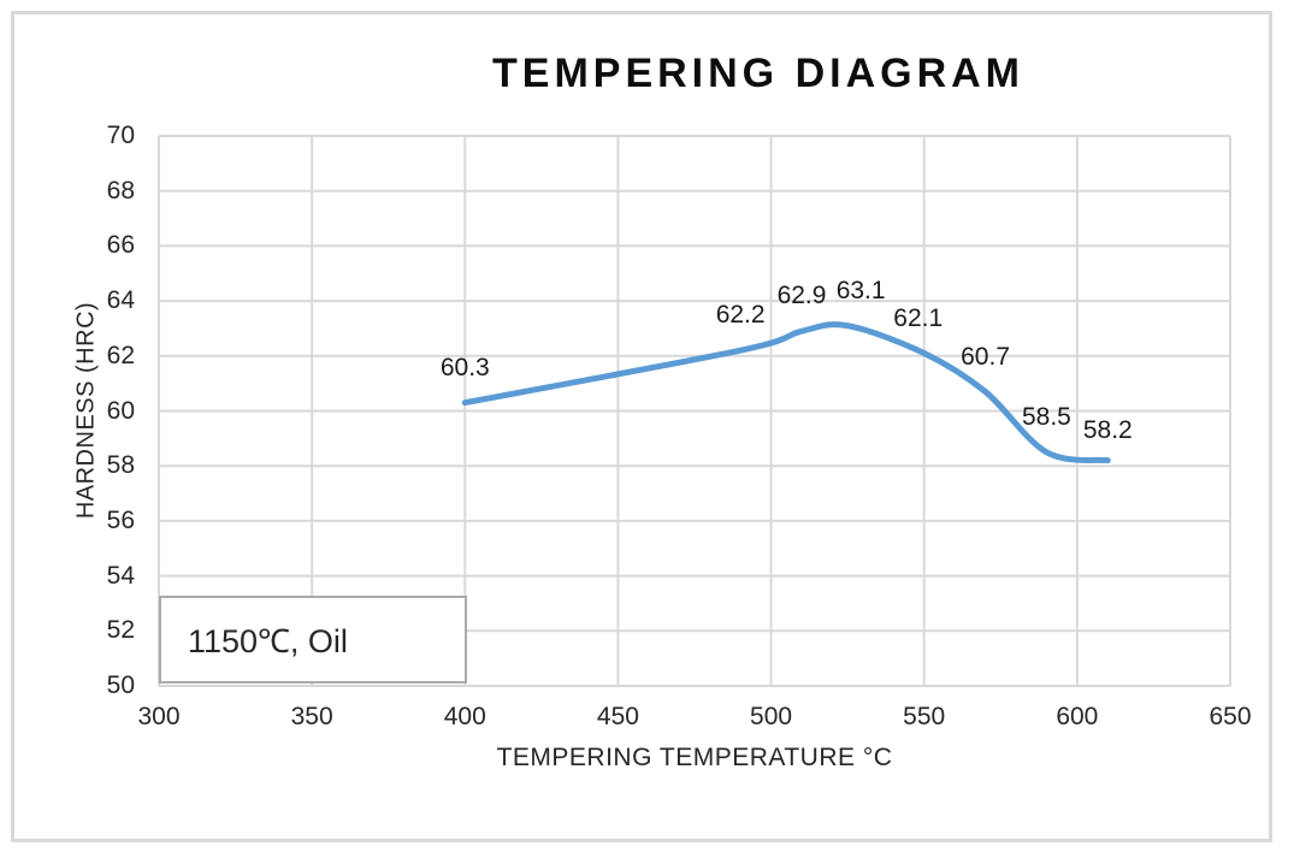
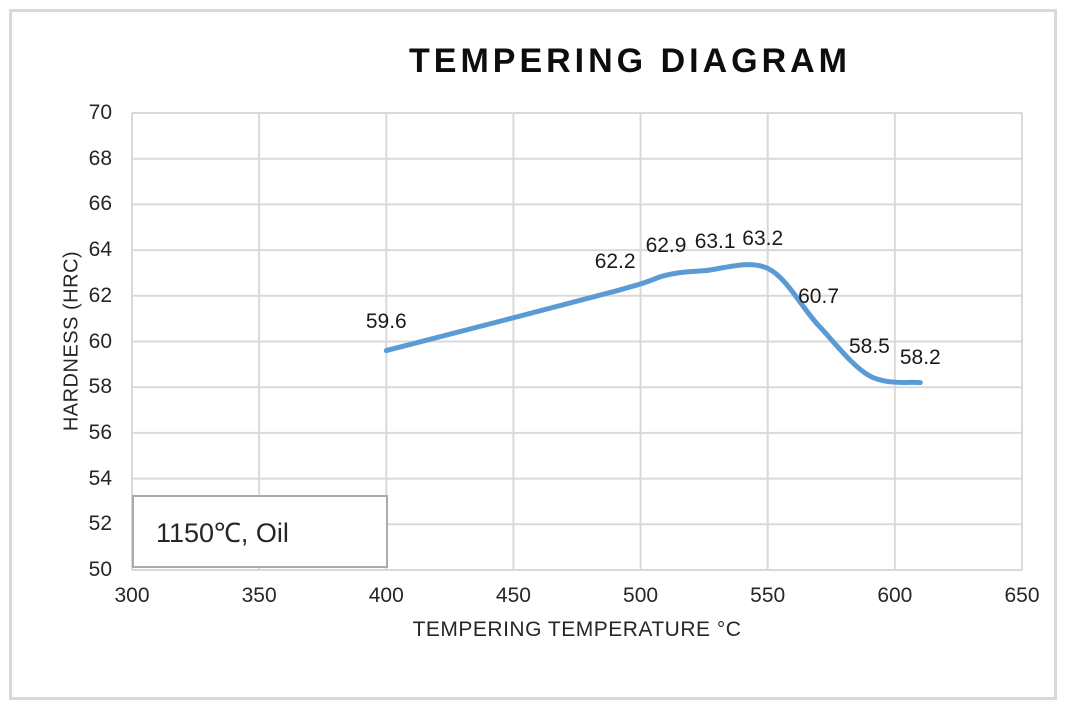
400: 60.3 -> 59.6
550: 62.1 -> 63.2
